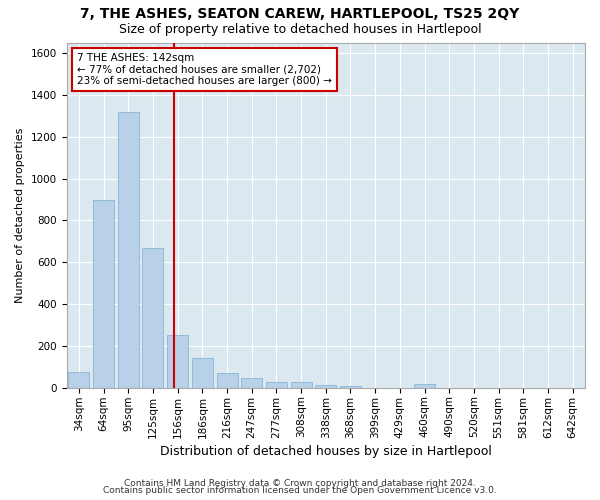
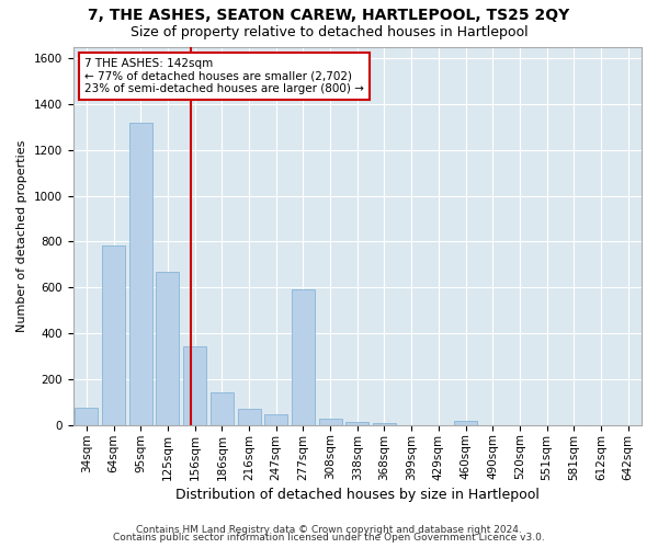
64sqm: 895 -> 785
156sqm: 250 -> 345
277sqm: 28 -> 590
